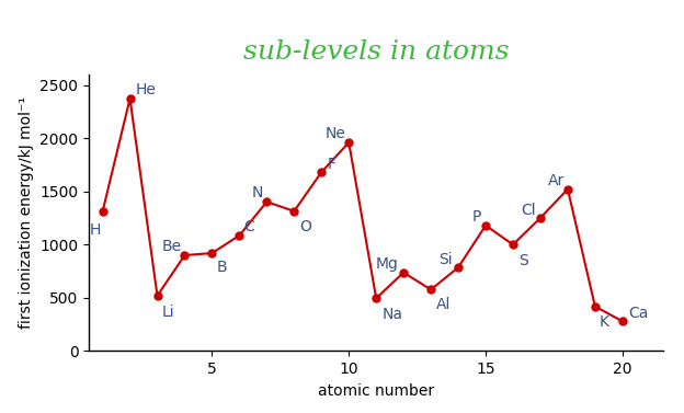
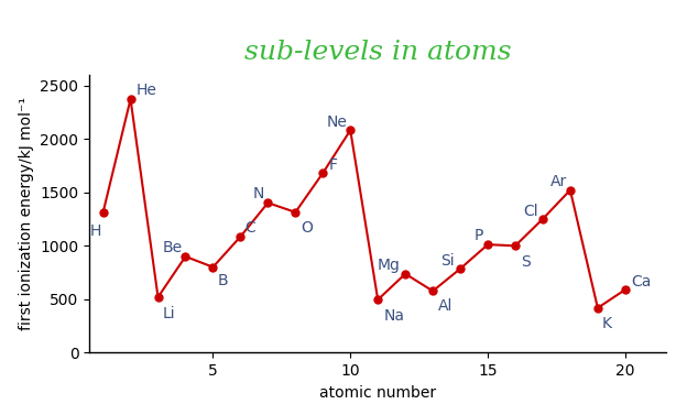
5: 920 -> 800
10: 1960 -> 2080
15: 1180 -> 1010
20: 280 -> 590
